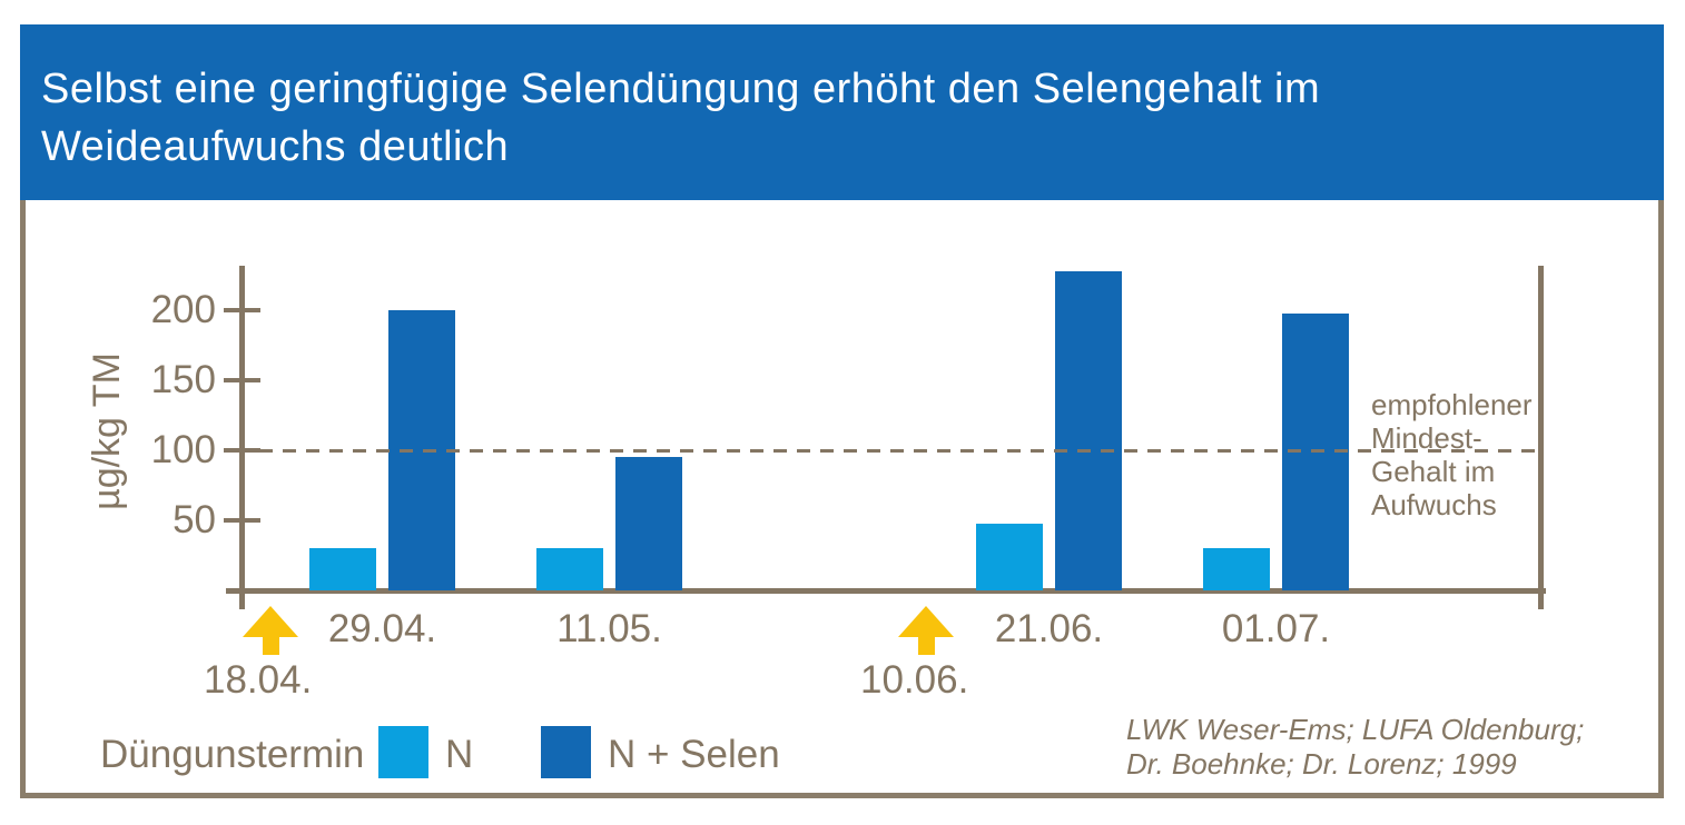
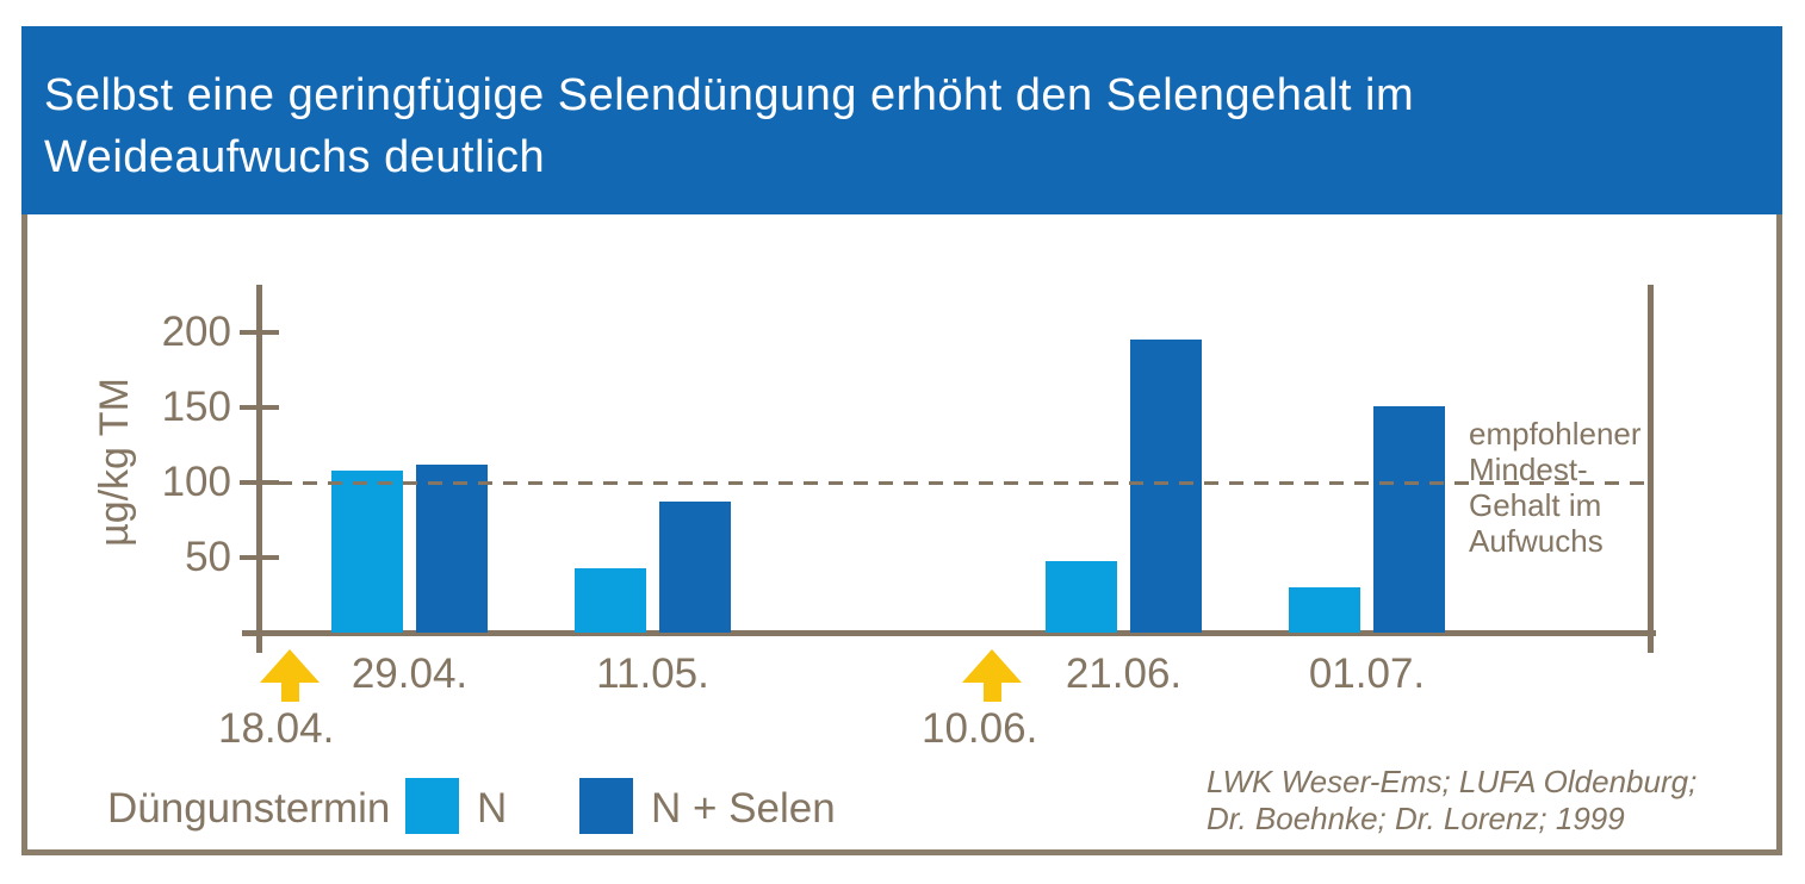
N/29.04.: 30 -> 108
N + Selen/29.04.: 200 -> 112
N/11.05.: 30 -> 43
N + Selen/11.05.: 95 -> 87
N + Selen/21.06.: 228 -> 195
N + Selen/01.07.: 198 -> 151
